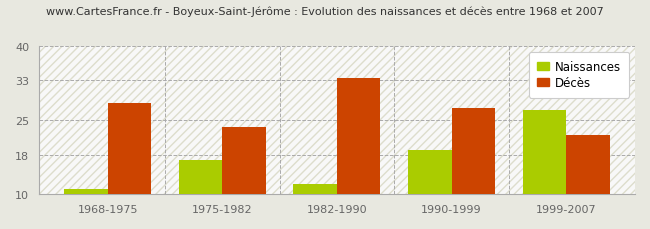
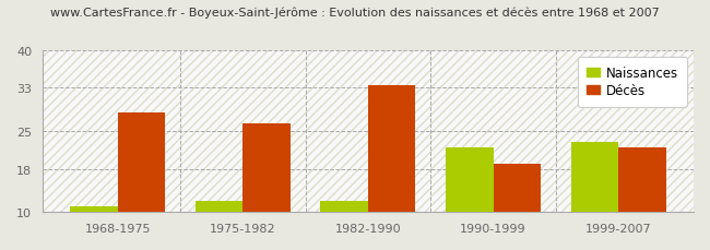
Naissances/1975-1982: 17 -> 12
Décès/1975-1982: 23.5 -> 26.5
Naissances/1990-1999: 19 -> 22
Décès/1990-1999: 27.5 -> 19.0
Naissances/1999-2007: 27 -> 23
